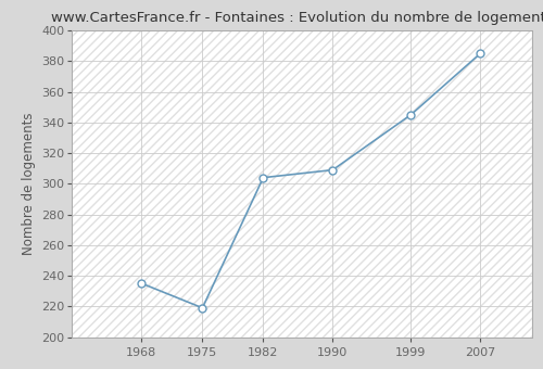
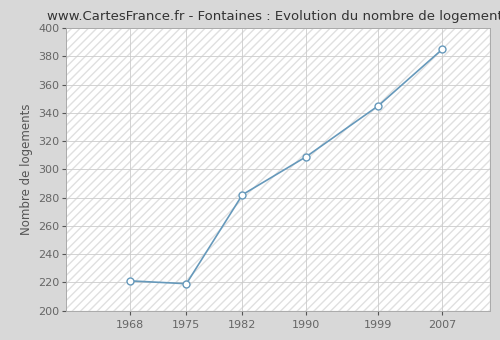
1968: 235 -> 221
1982: 304 -> 282
